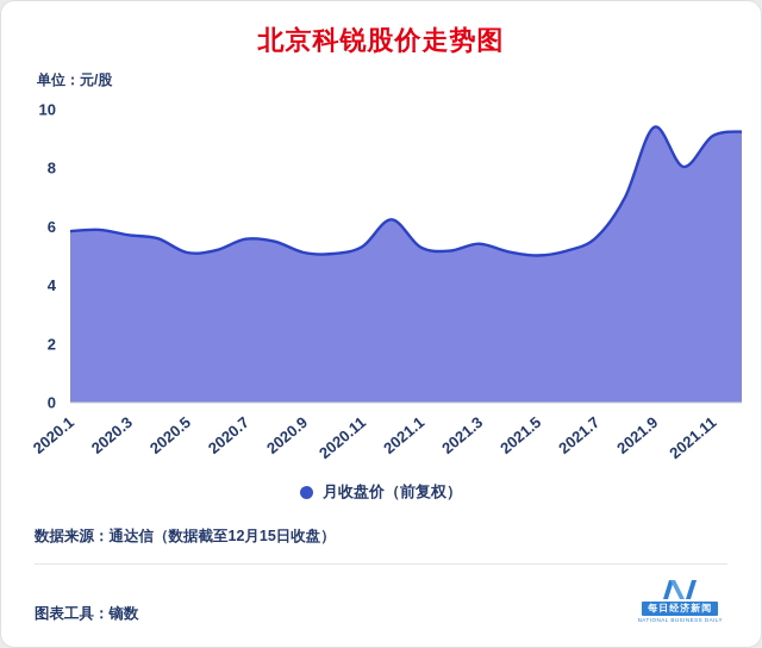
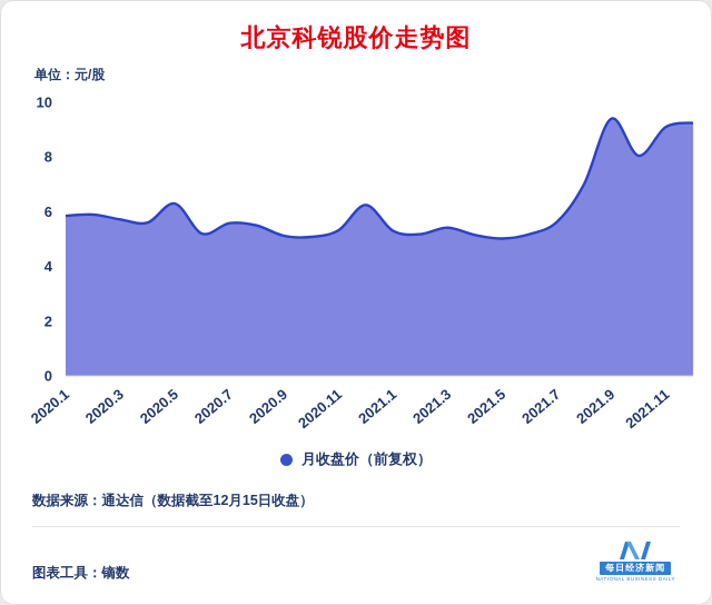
2020.5: 5.1 -> 6.3
